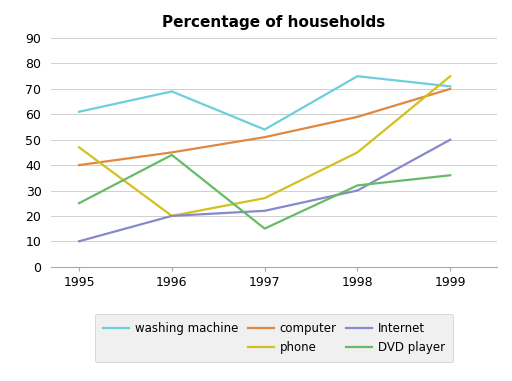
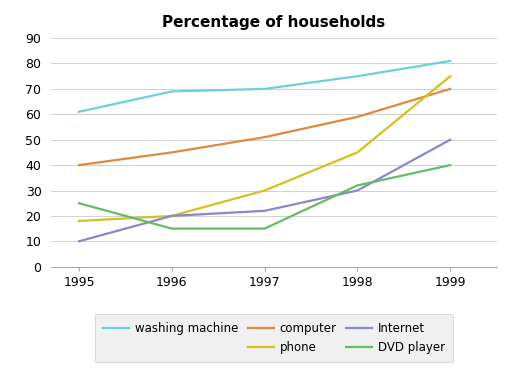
phone/1995: 47 -> 18
DVD player/1996: 44 -> 15
washing machine/1997: 54 -> 70
phone/1997: 27 -> 30
washing machine/1999: 71 -> 81
DVD player/1999: 36 -> 40
